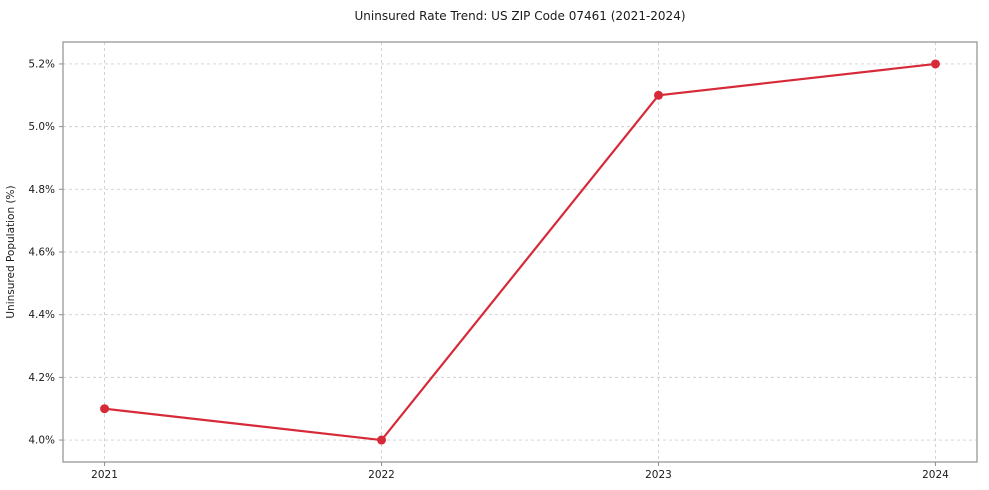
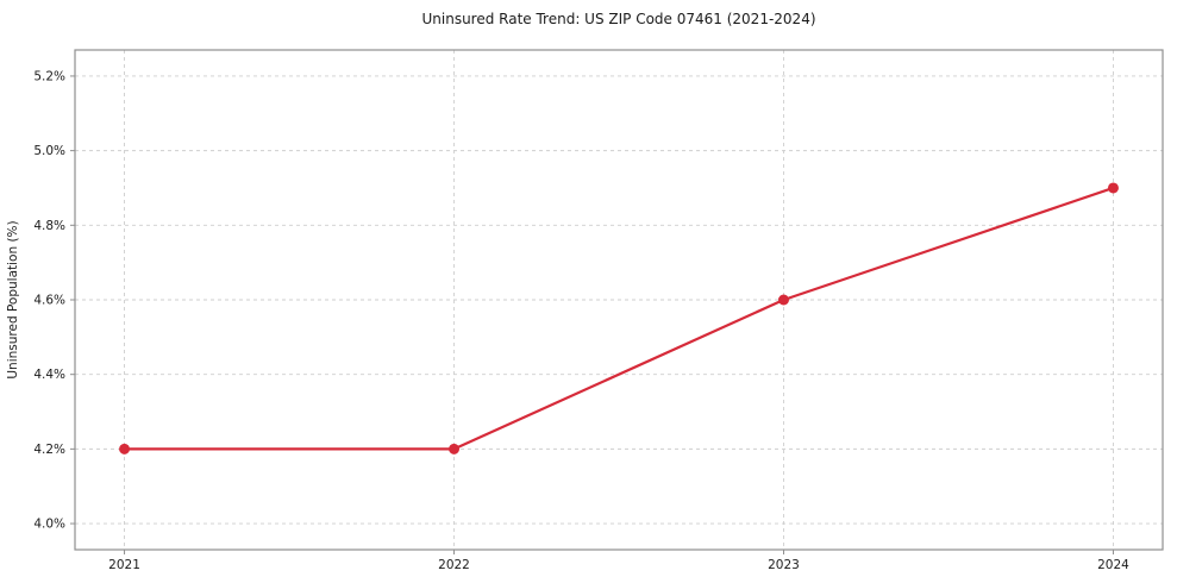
2021: 4.1% -> 4.2%
2022: 4.0% -> 4.2%
2023: 5.1% -> 4.6%
2024: 5.2% -> 4.9%
